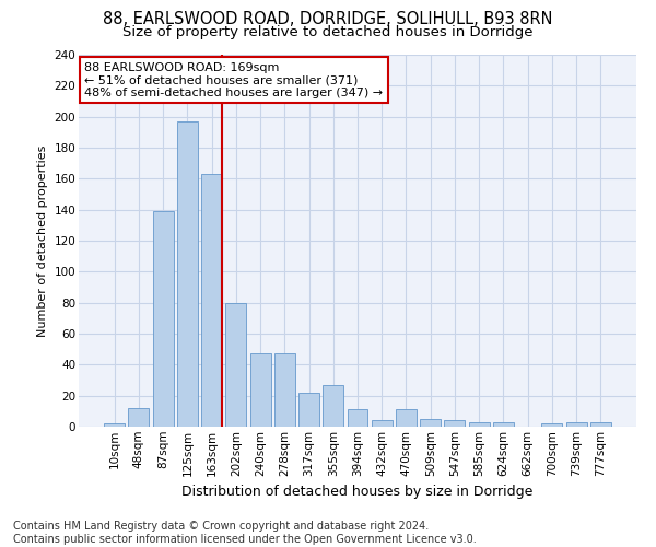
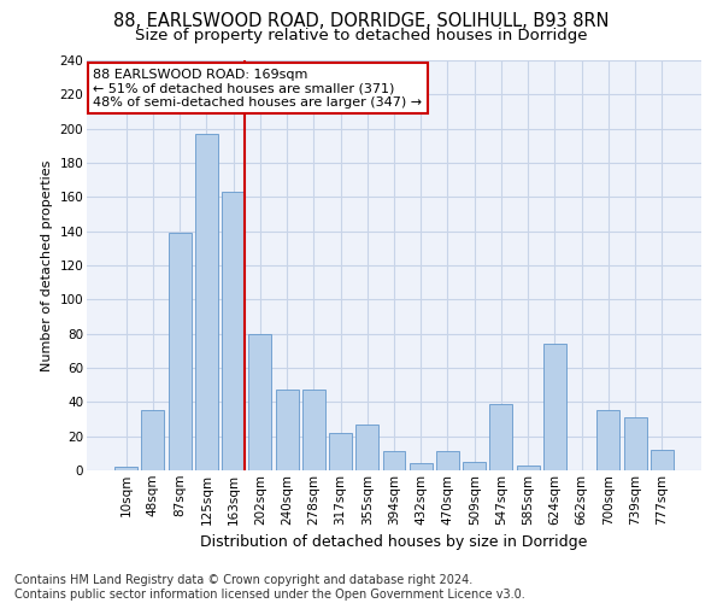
48sqm: 12 -> 35
547sqm: 4 -> 39
624sqm: 3 -> 74
700sqm: 2 -> 35
739sqm: 3 -> 31
777sqm: 3 -> 12
